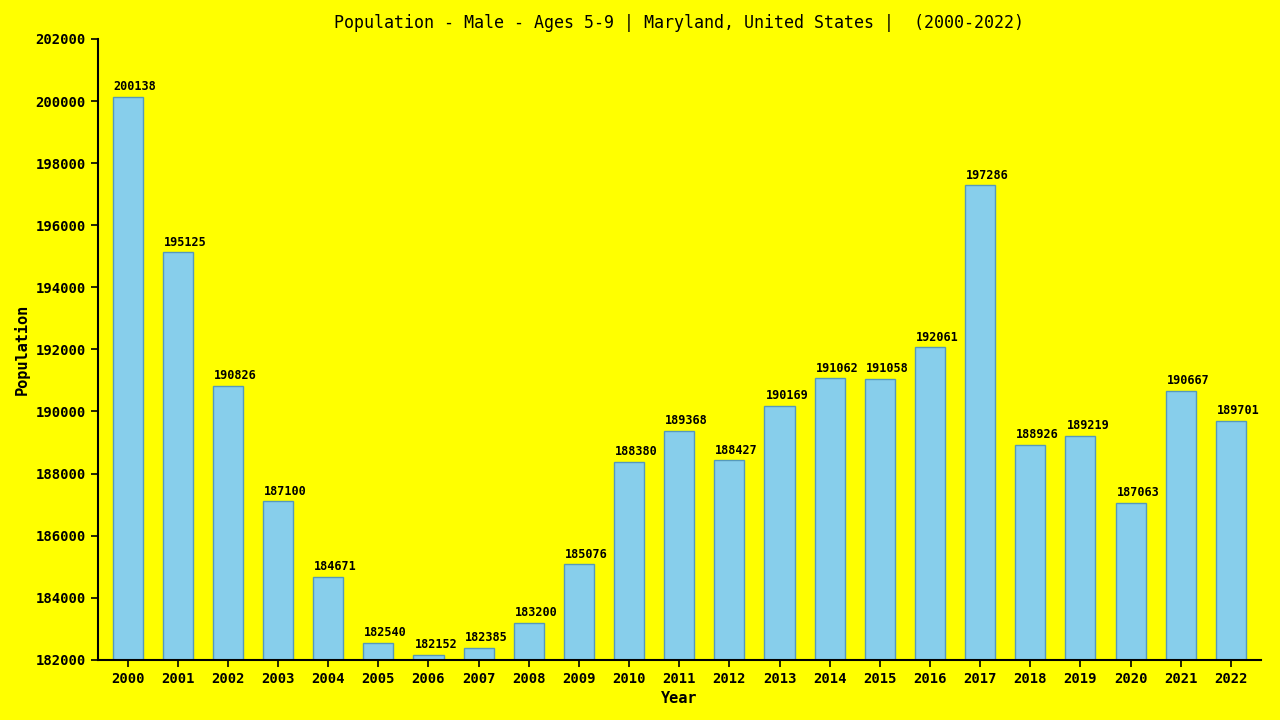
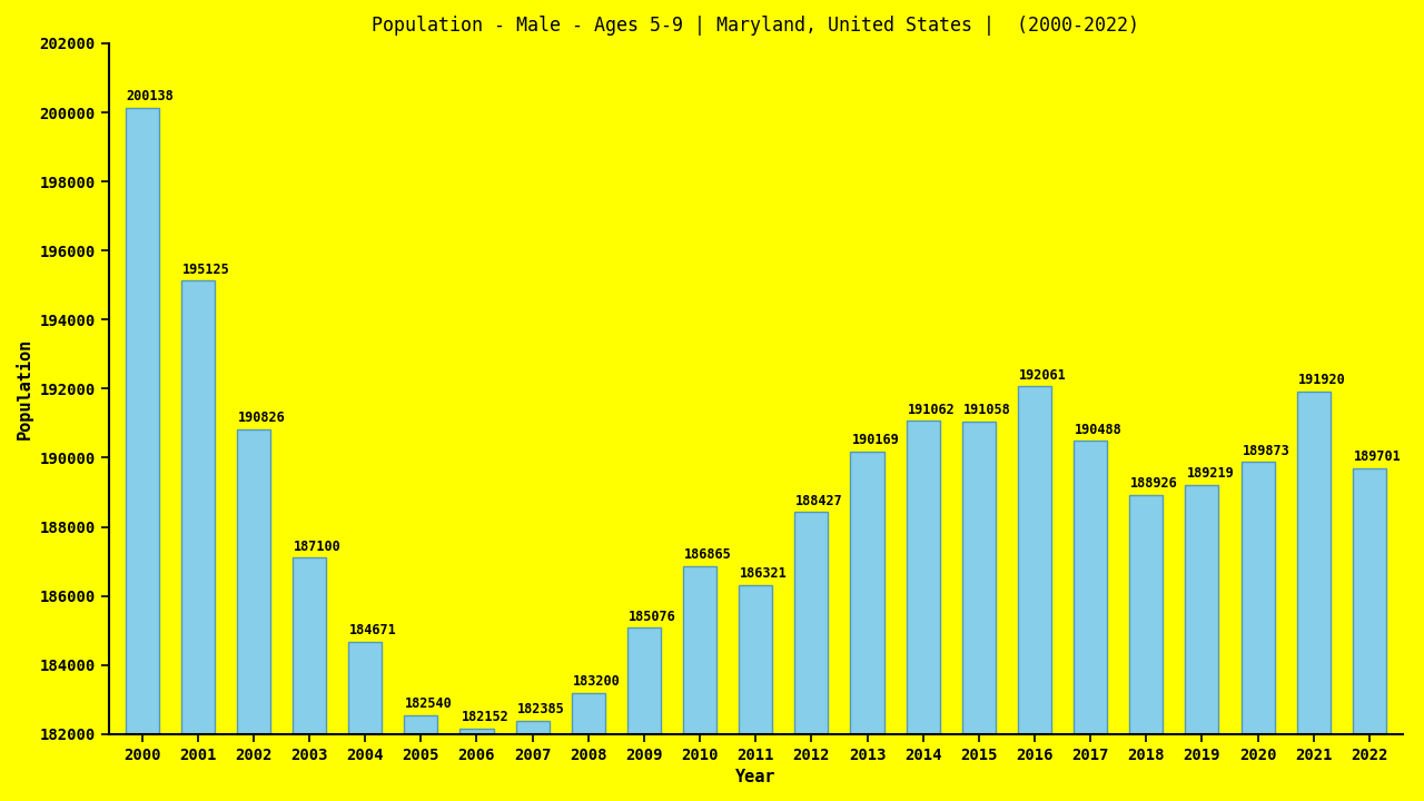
2010: 188380 -> 186865
2011: 189368 -> 186321
2017: 197286 -> 190488
2020: 187063 -> 189873
2021: 190667 -> 191920
